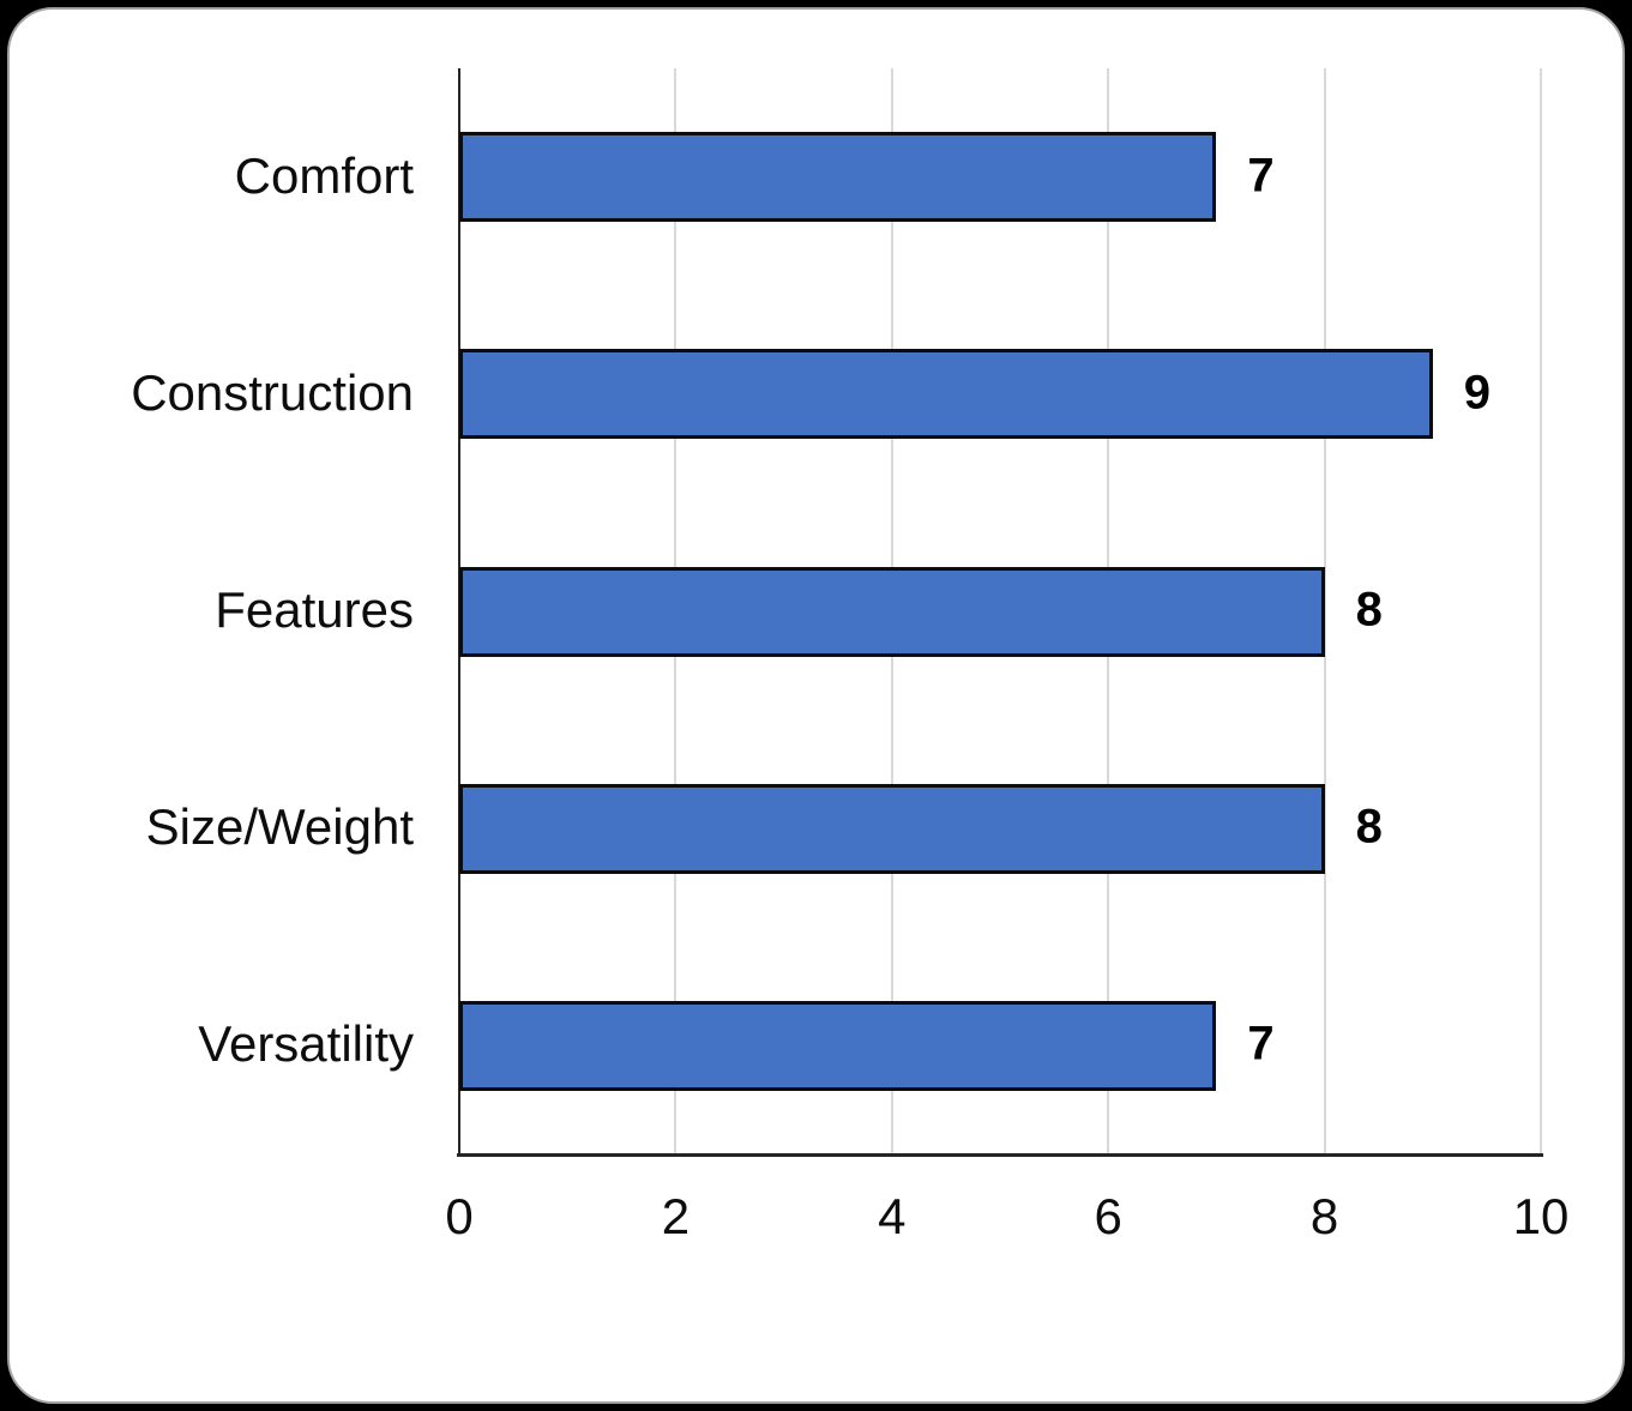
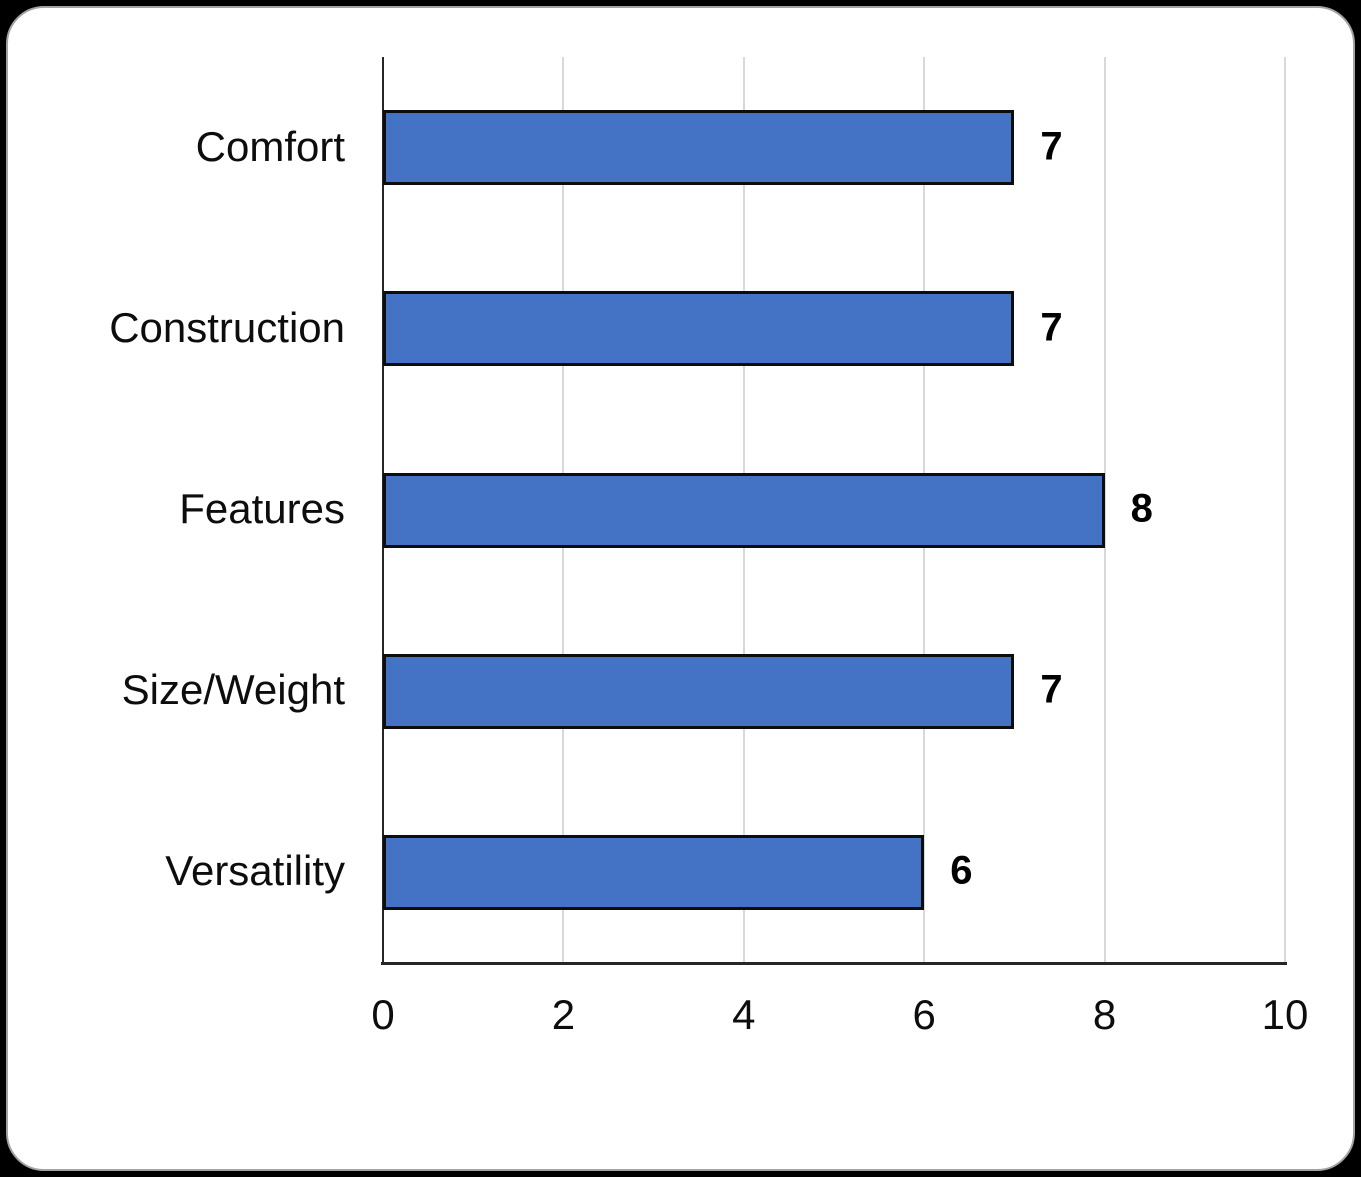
Construction: 9 -> 7
Size/Weight: 8 -> 7
Versatility: 7 -> 6
